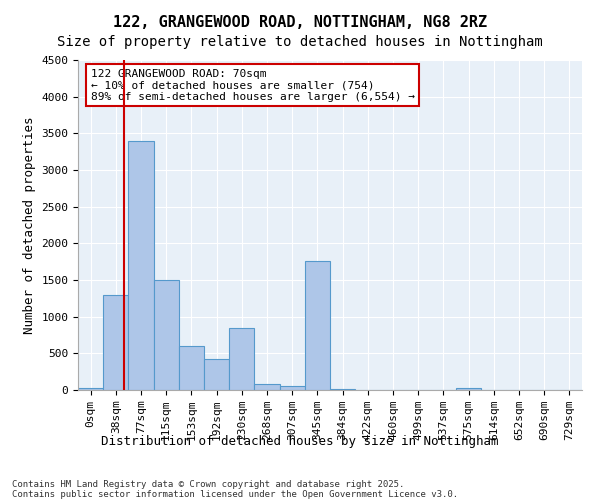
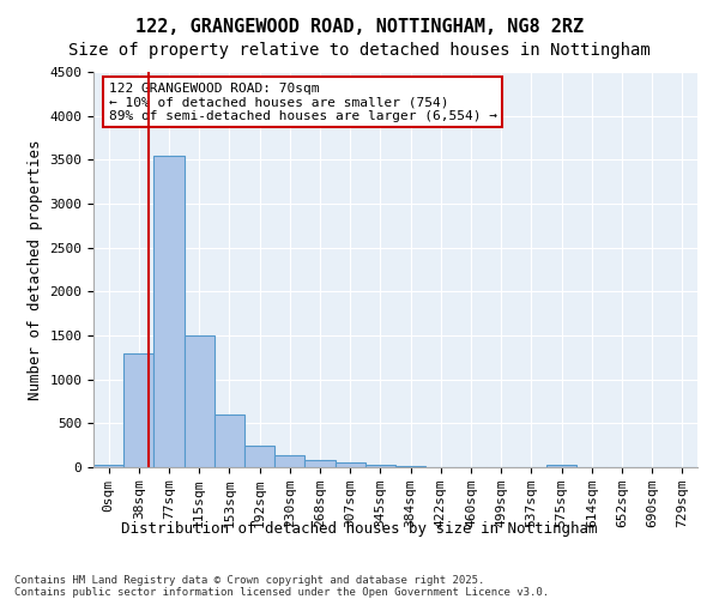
77sqm: 3400 -> 3550
192sqm: 420 -> 250
230sqm: 840 -> 130
345sqm: 1760 -> 30
